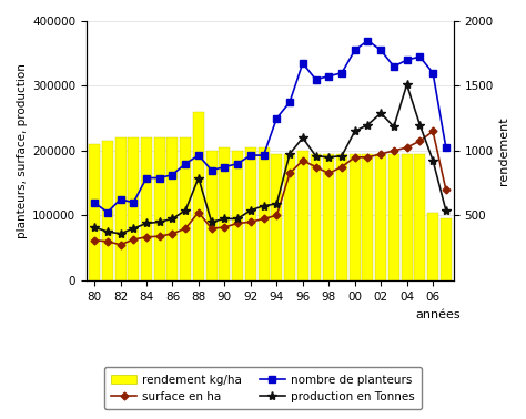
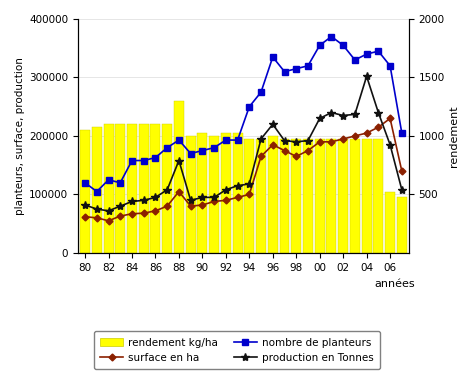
production en Tonnes/02: 258000 -> 235000
